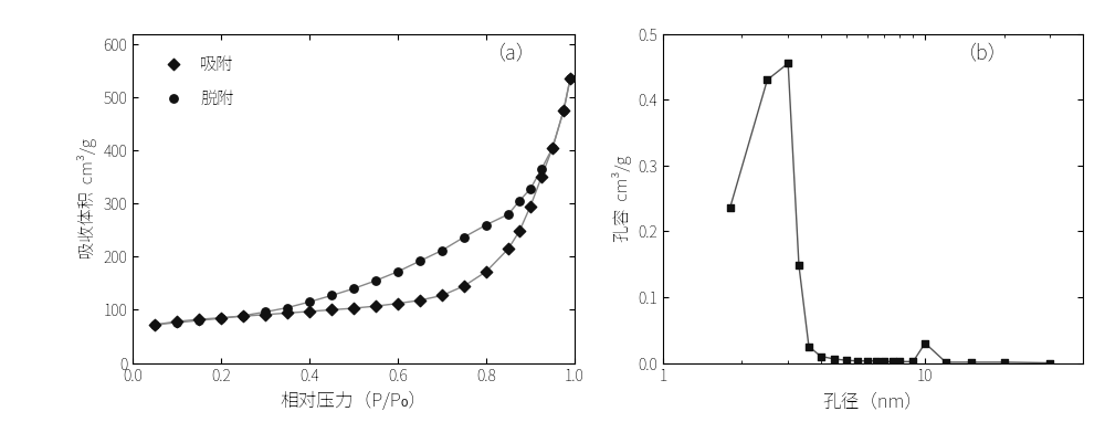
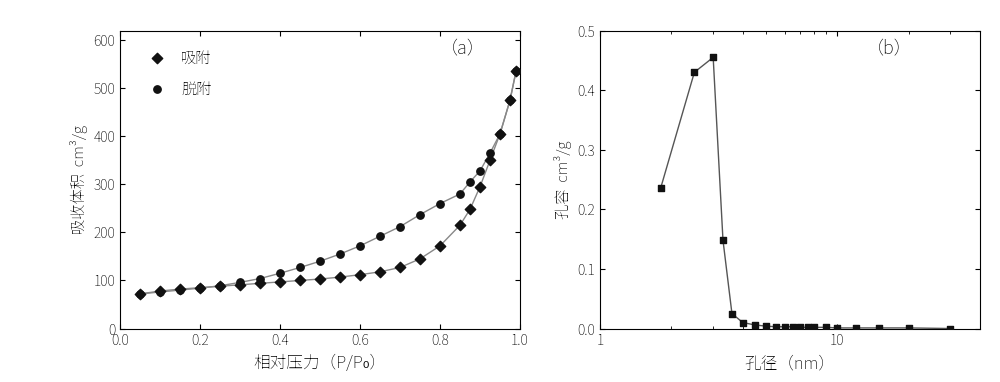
10: 0.030 -> 0.001
